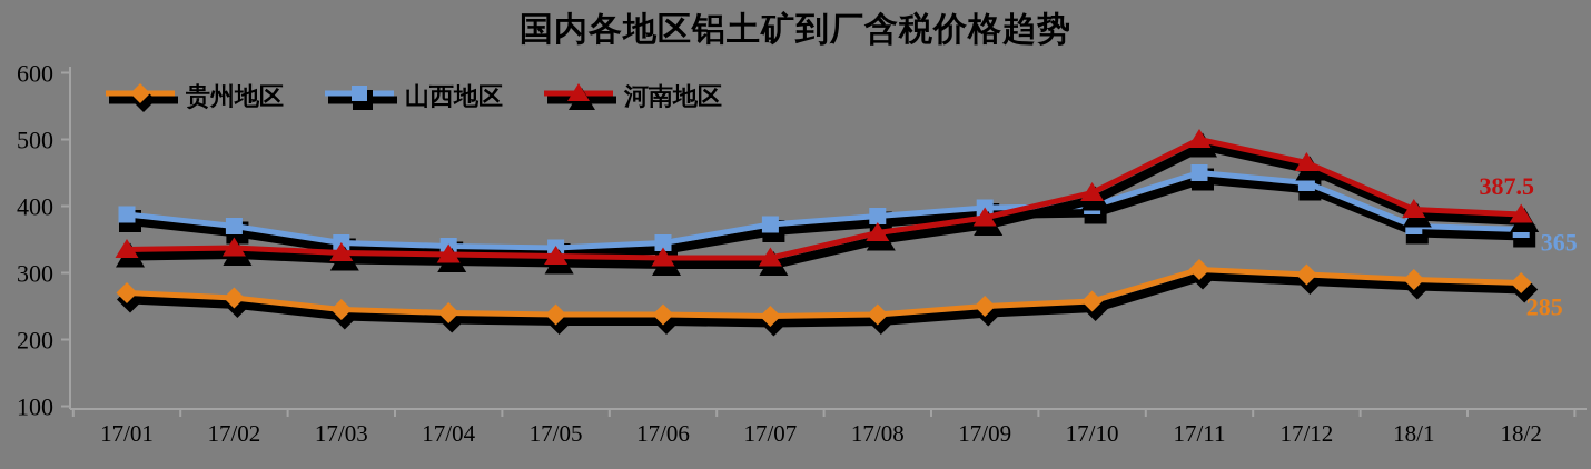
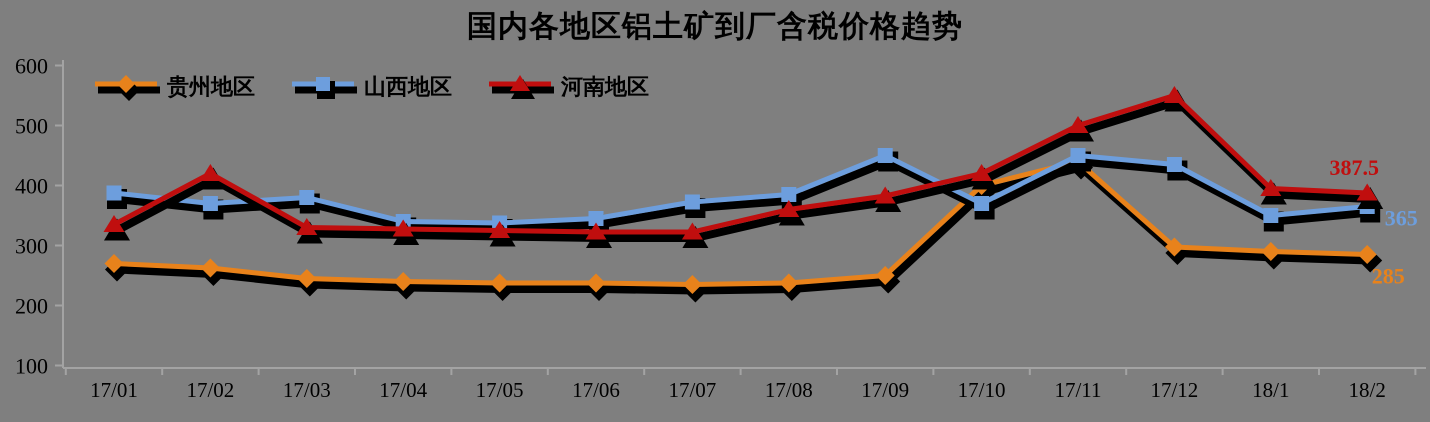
河南地区/17/02: 340 -> 420
山西地区/17/03: 340 -> 380
山西地区/17/09: 400 -> 450
贵州地区/17/10: 260 -> 400
山西地区/17/10: 400 -> 370
贵州地区/17/11: 300 -> 440
河南地区/17/12: 460 -> 550
山西地区/18/1: 370 -> 350
